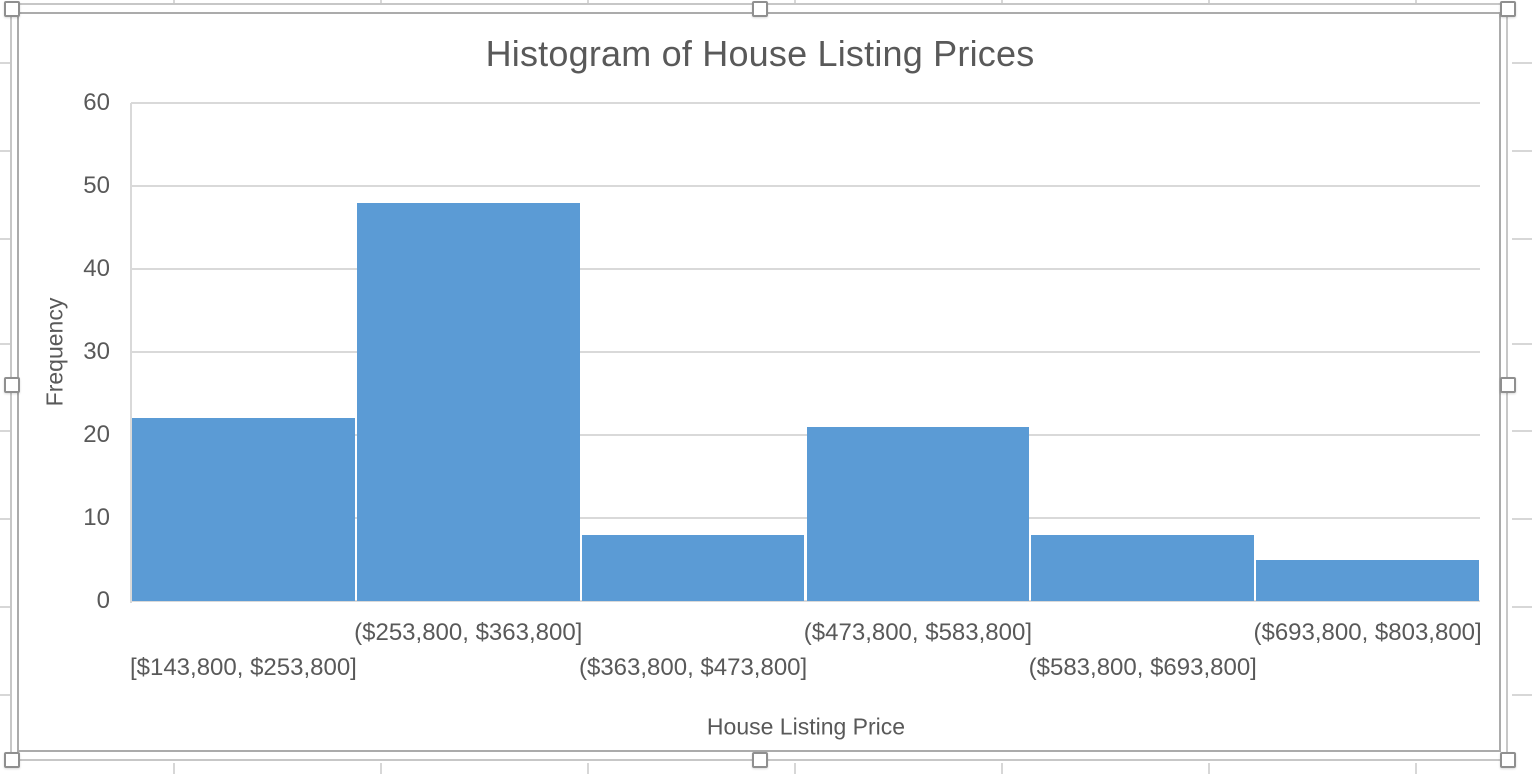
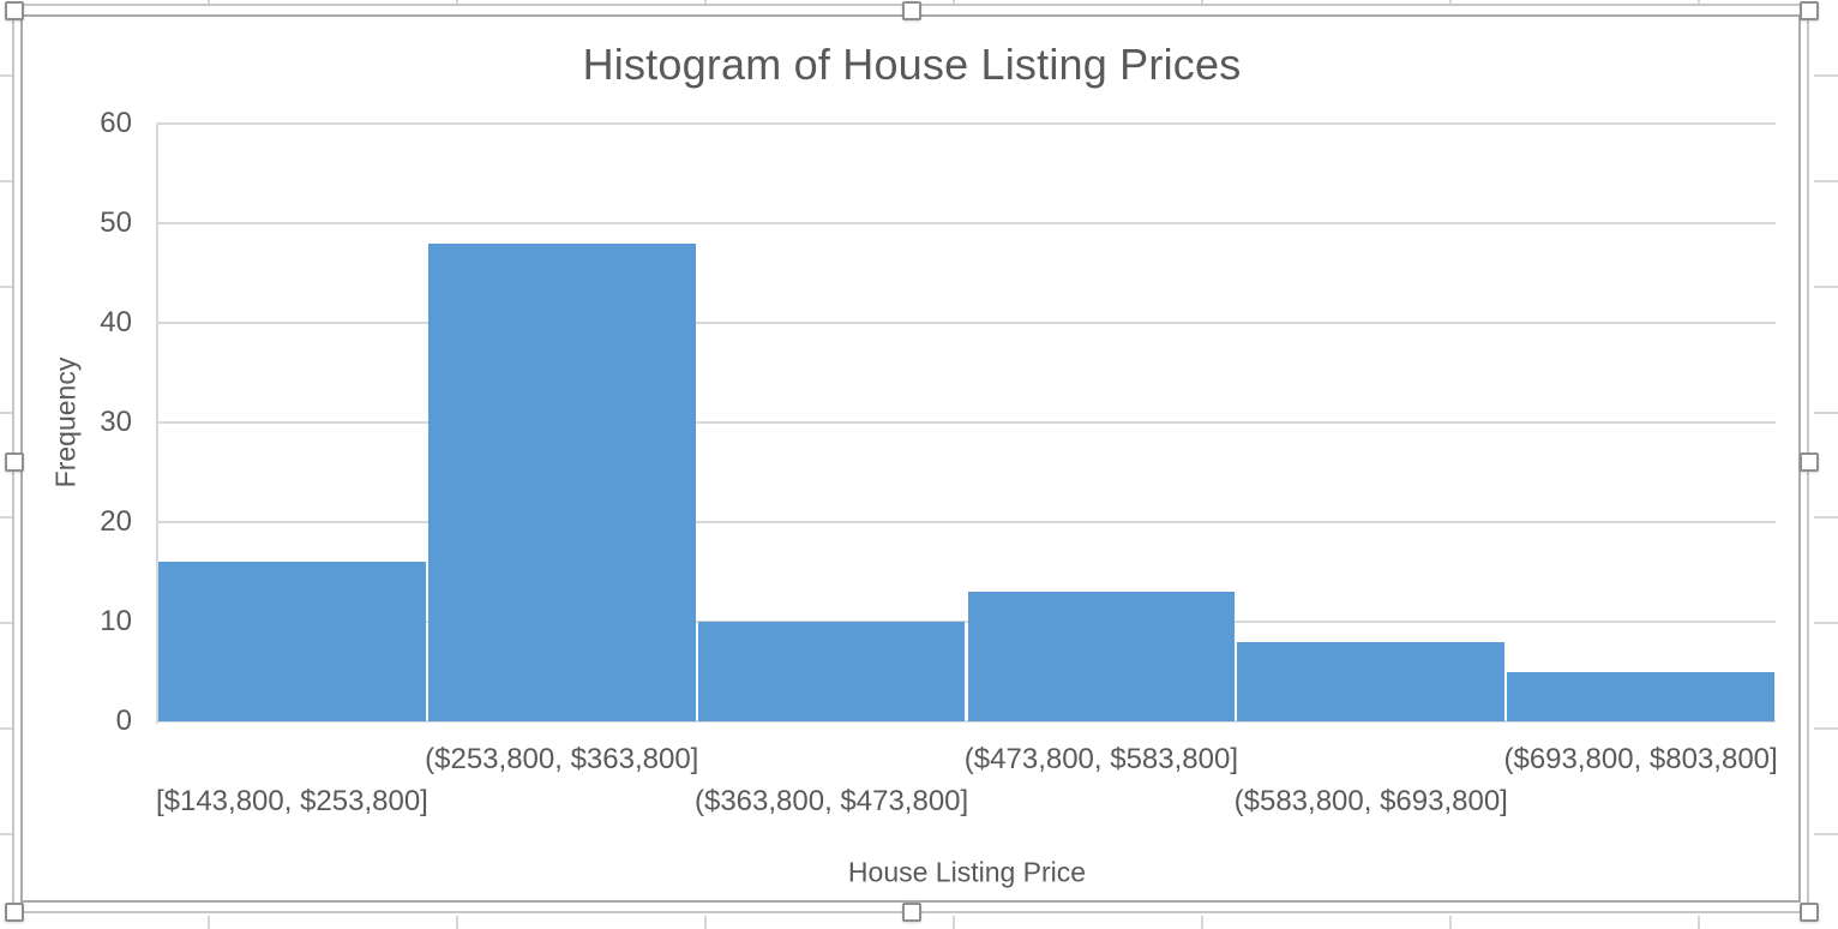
[$143,800, $253,800]: 22 -> 16
($363,800, $473,800]: 8 -> 10
($473,800, $583,800]: 21 -> 13
